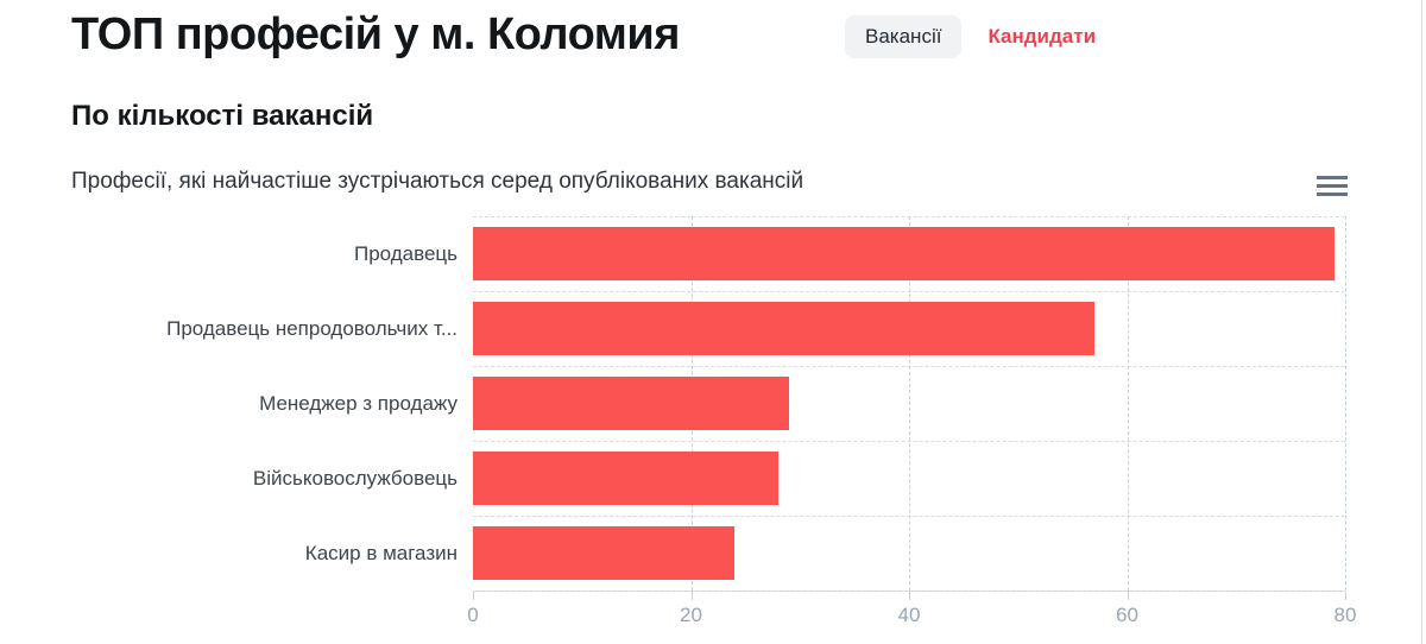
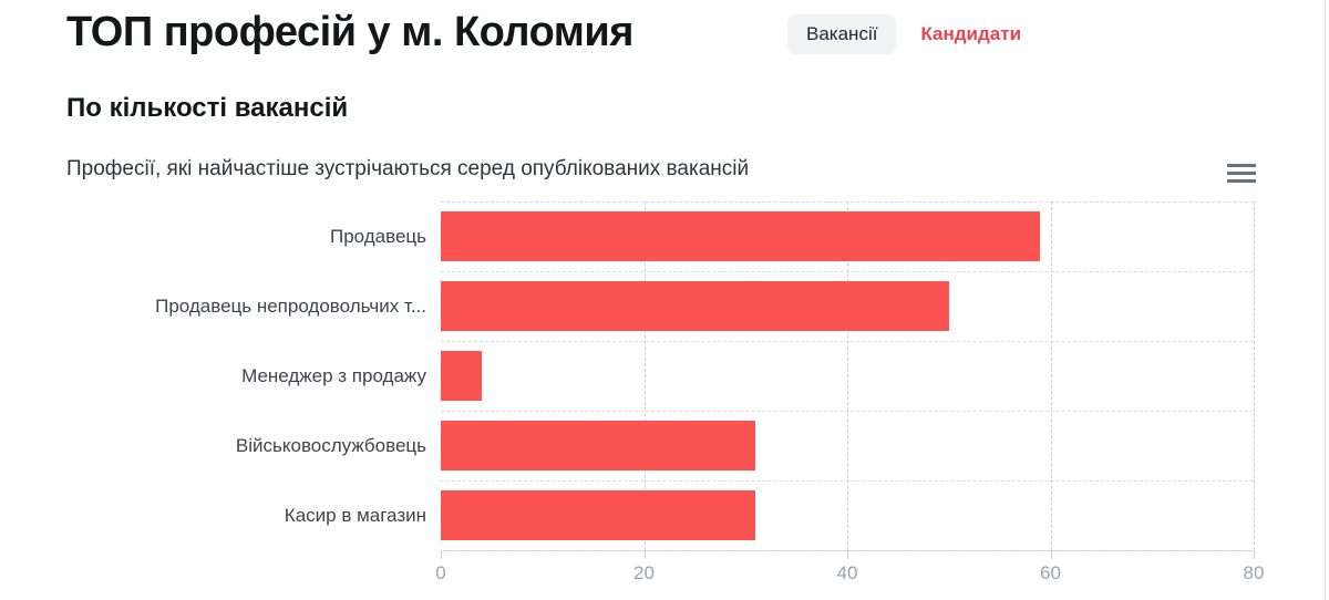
Продавець: 79 -> 59
Продавець непродовольчих т...: 57 -> 50
Менеджер з продажу: 29 -> 4
Військовослужбовець: 28 -> 31
Касир в магазин: 24 -> 31
